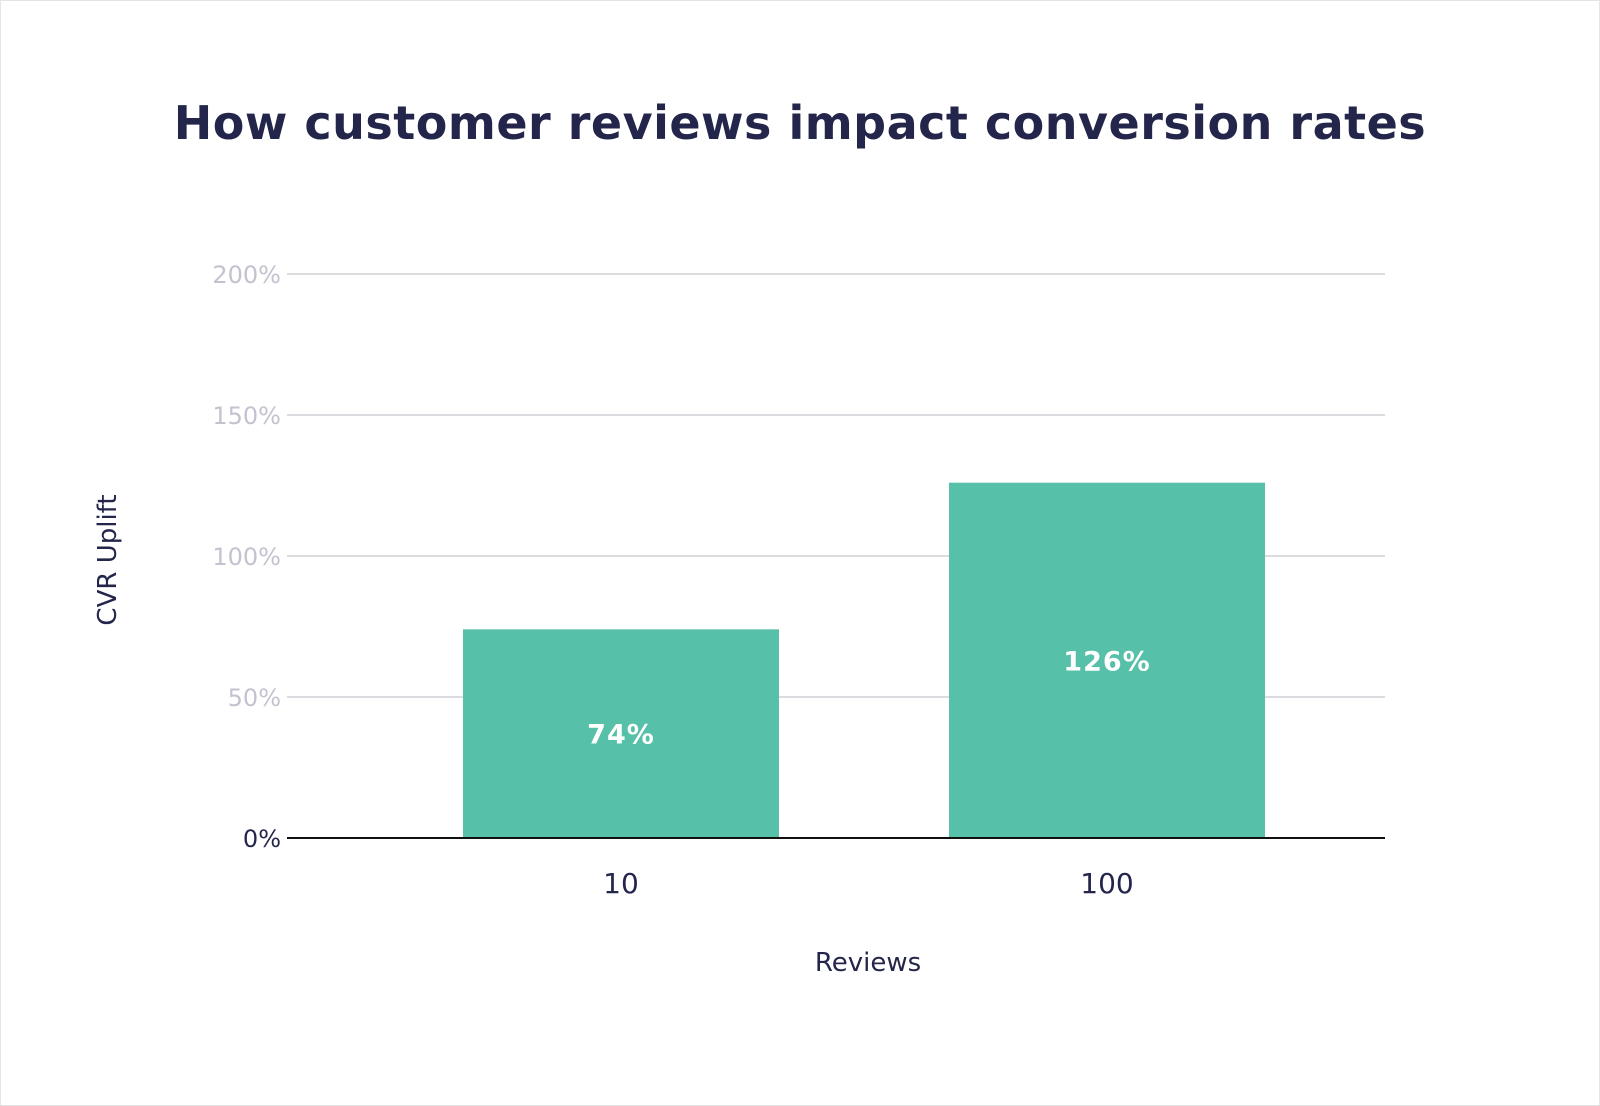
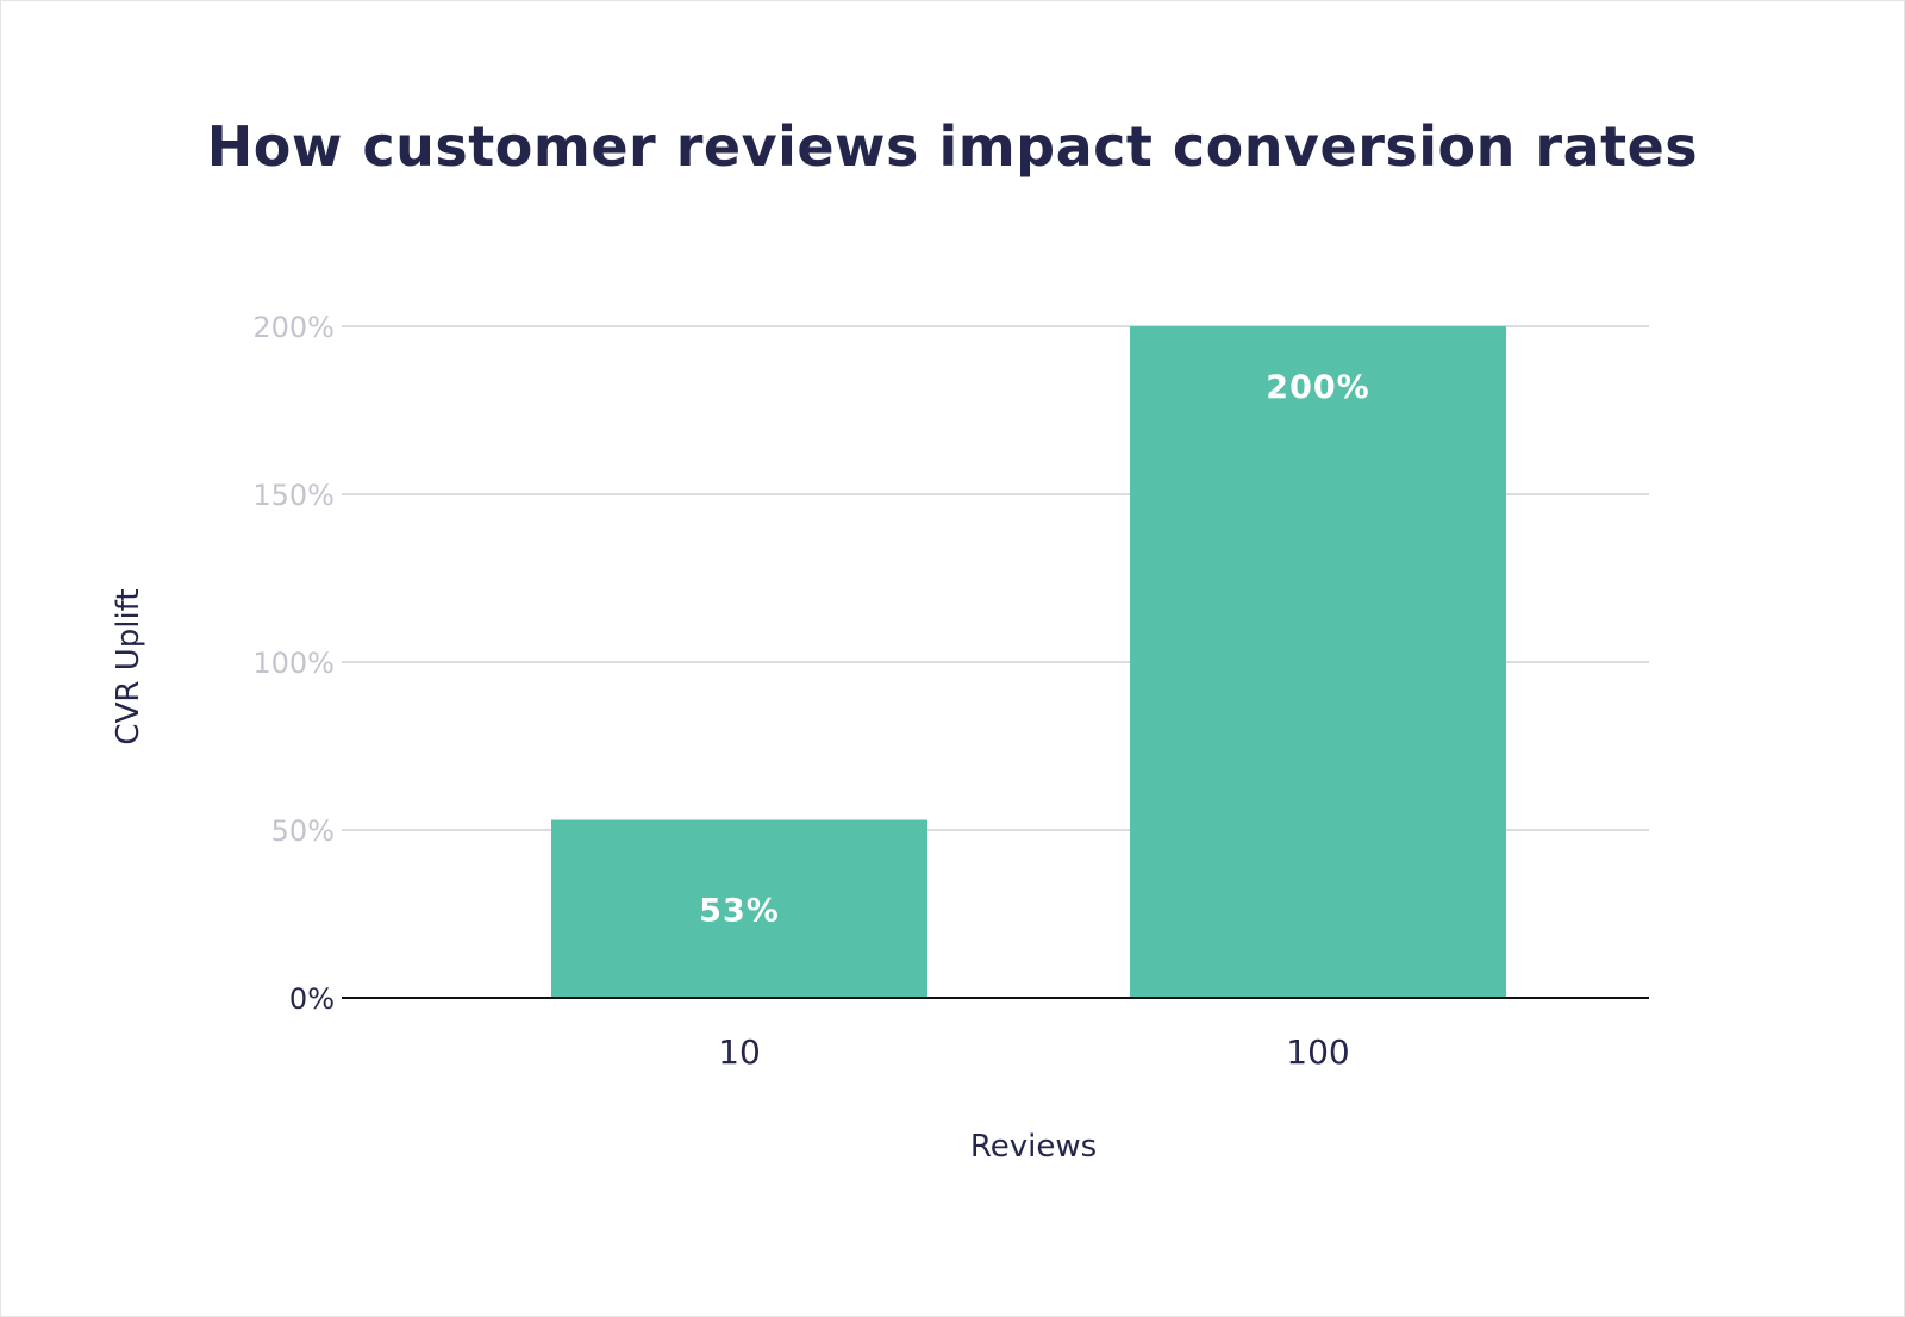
10: 74% -> 53%
100: 126% -> 200%
